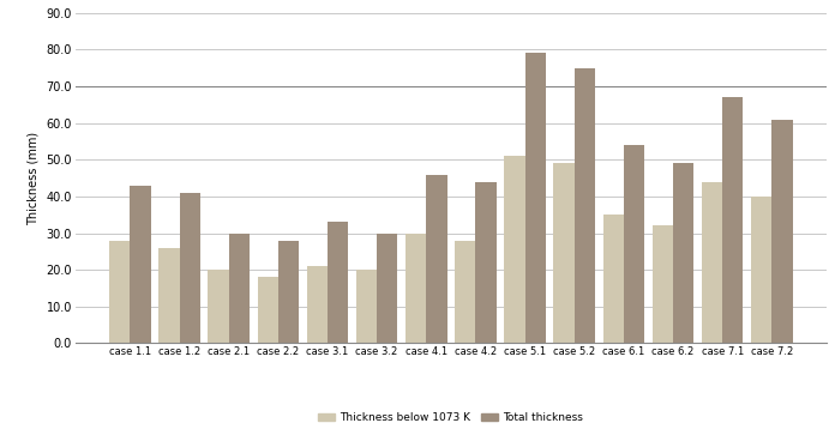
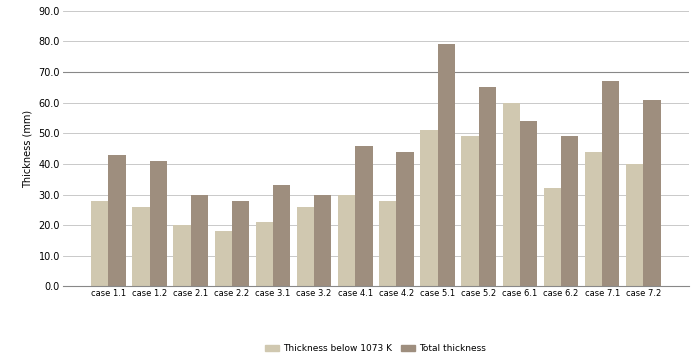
Thickness below 1073 K/case 3.2: 20 -> 26
Total thickness/case 5.2: 75 -> 65
Thickness below 1073 K/case 6.1: 35 -> 60
